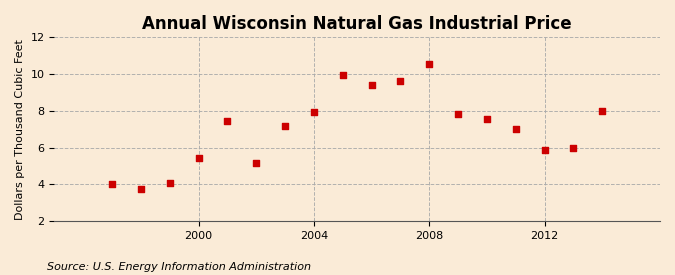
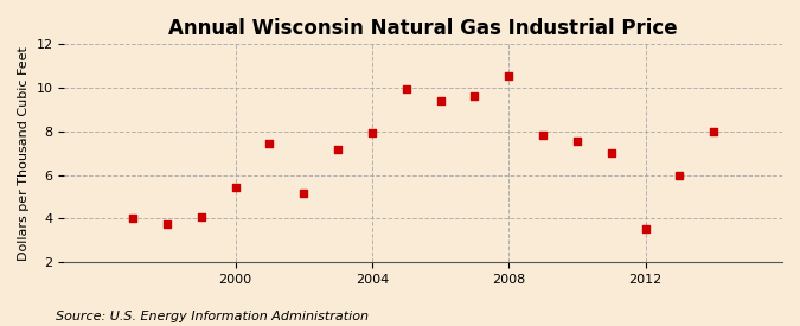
2012: 5.8 -> 3.5
